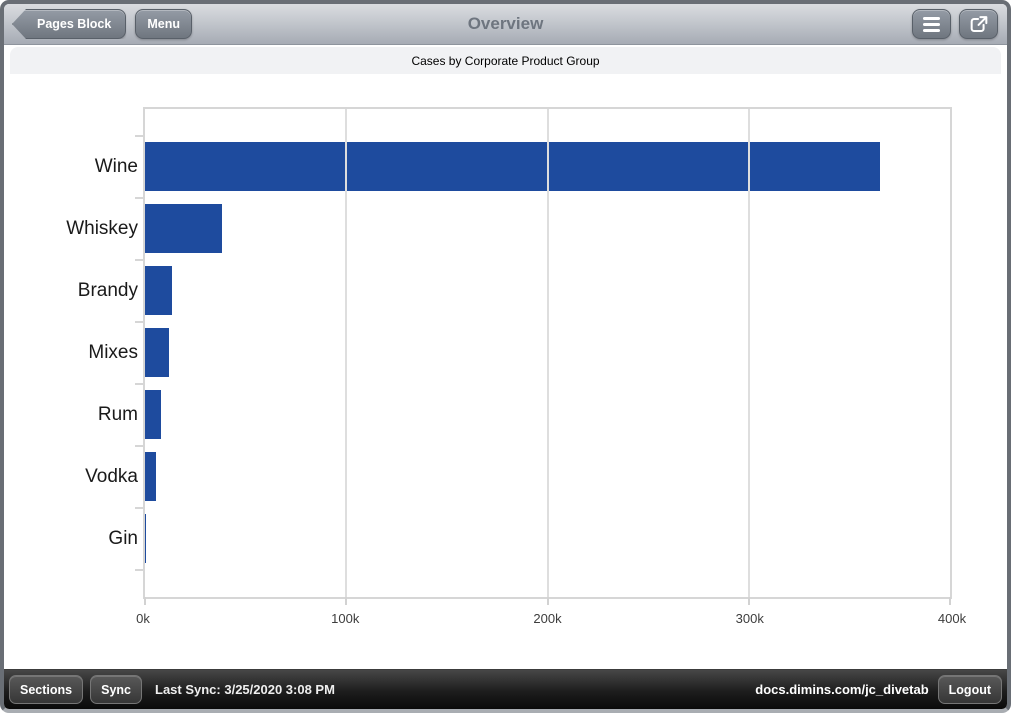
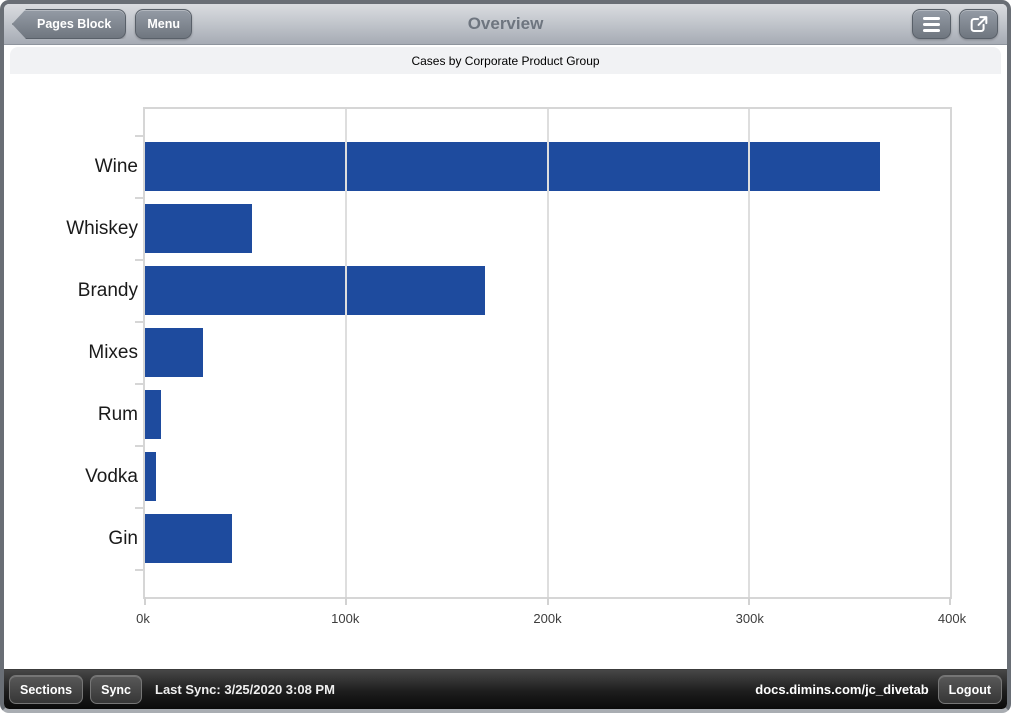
Whiskey: 38k -> 53k
Brandy: 13k -> 169k
Mixes: 12k -> 29k
Gin: 1k -> 43k
